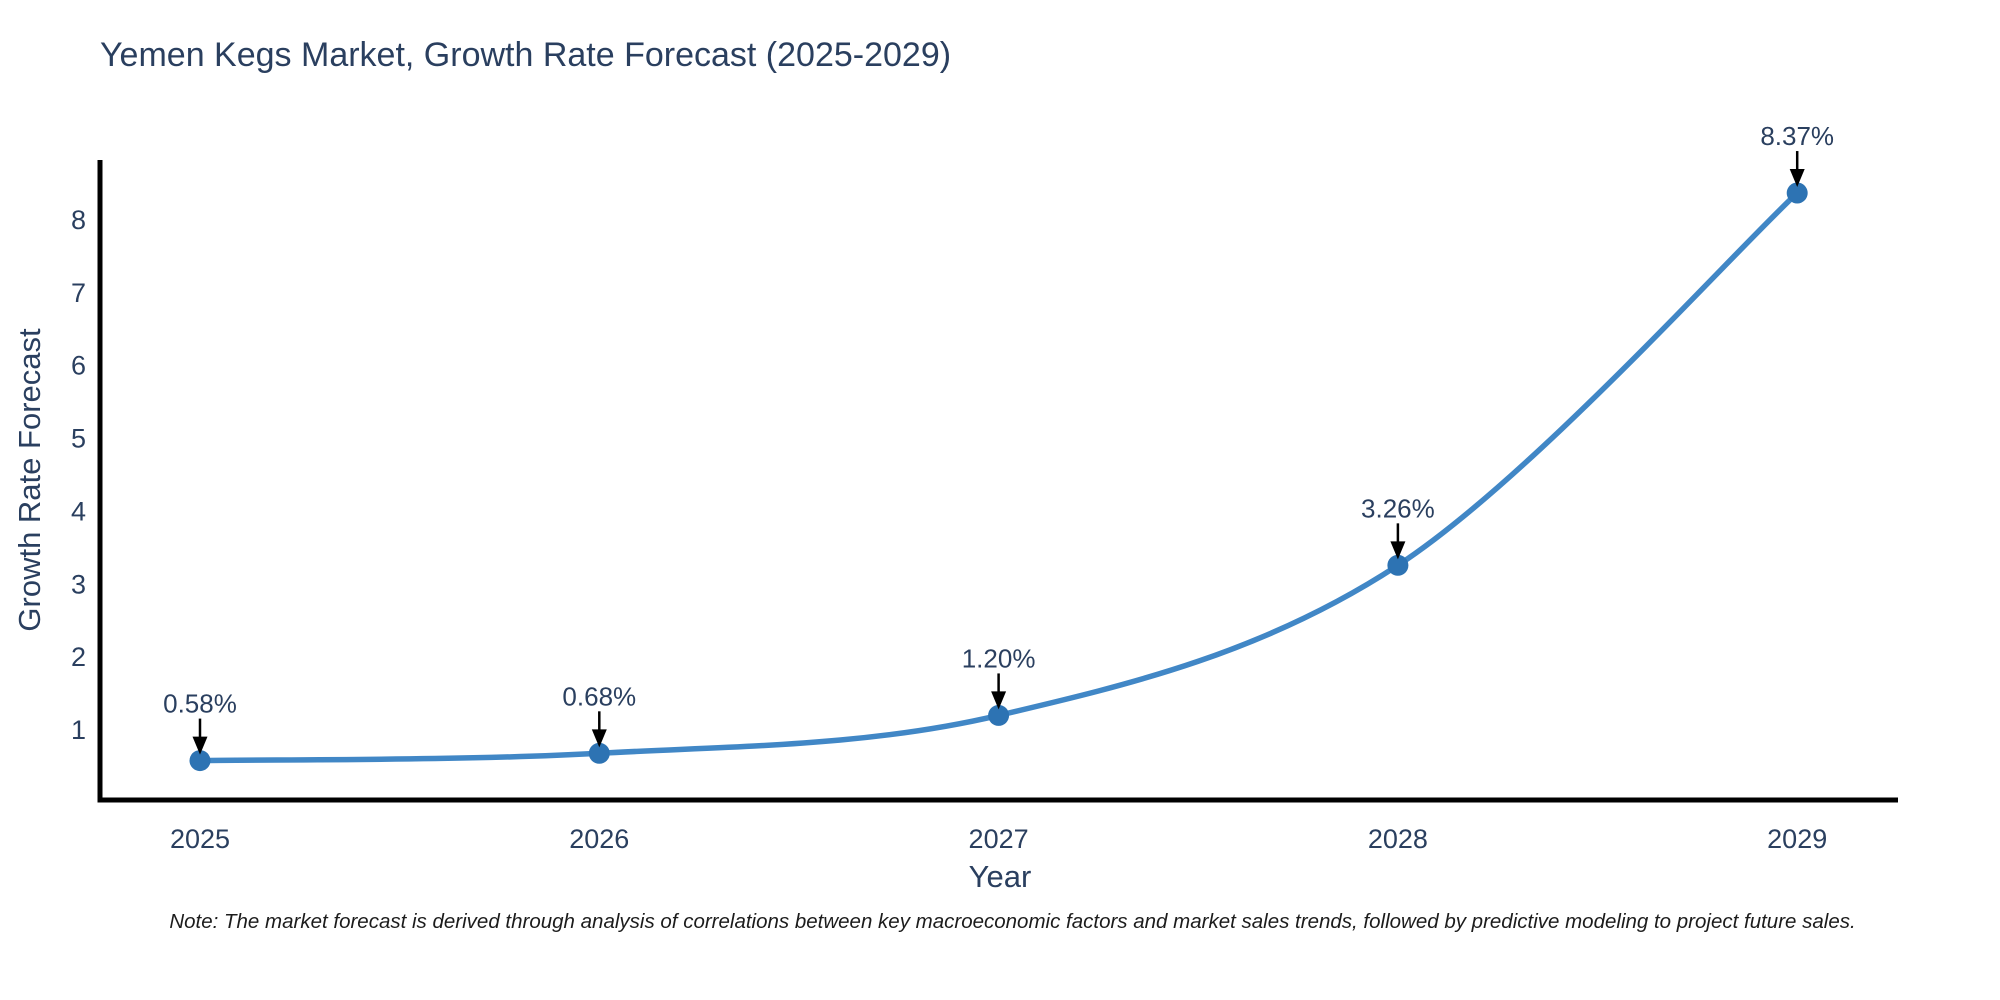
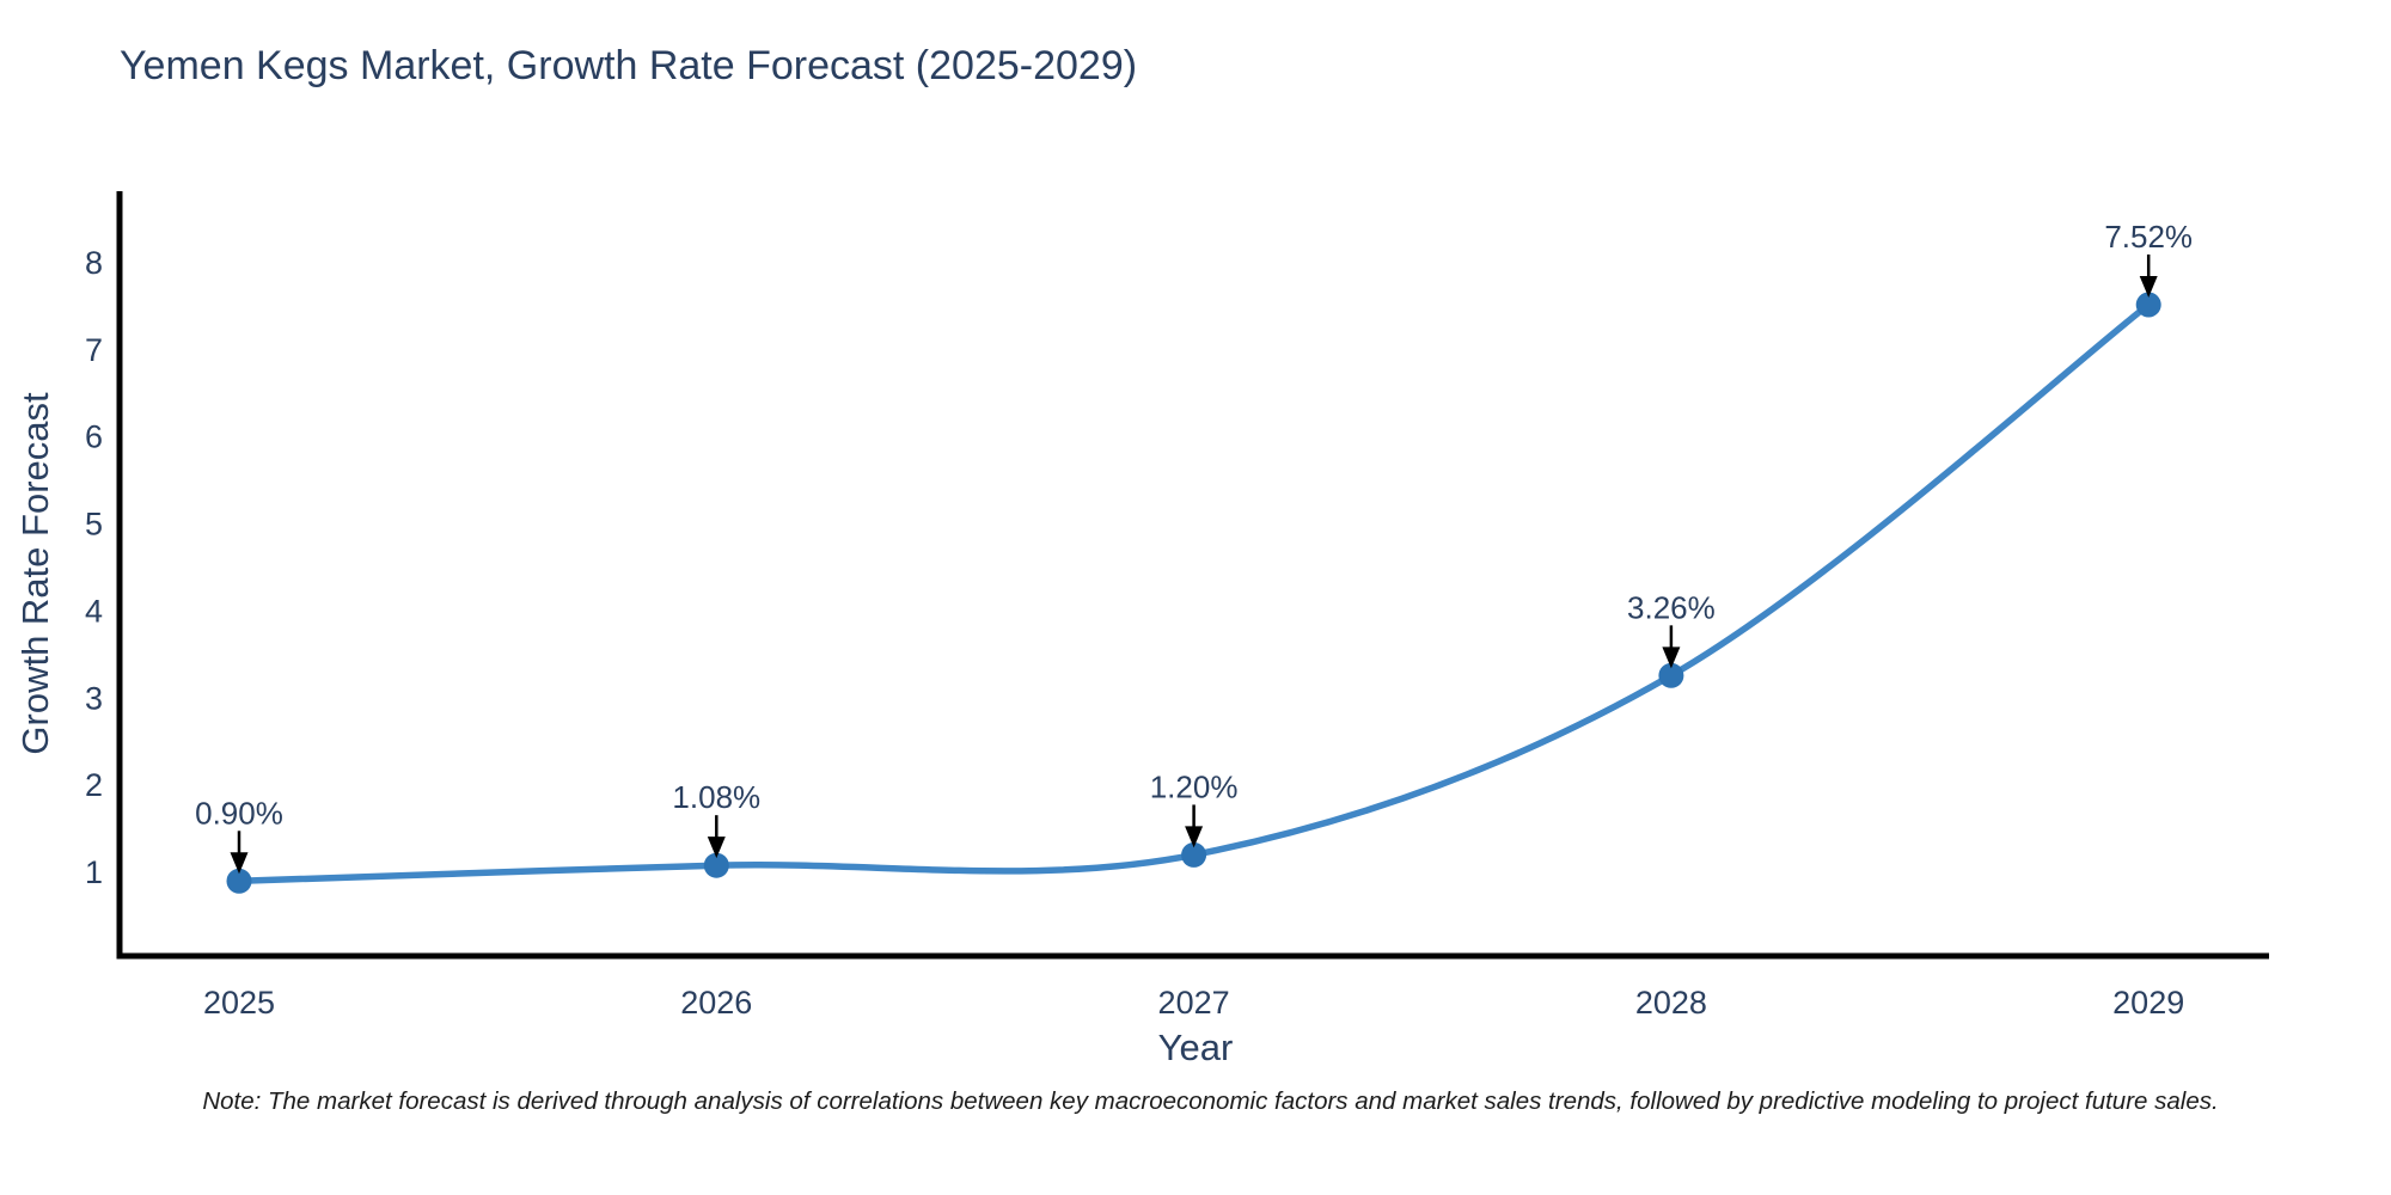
2025: 0.58% -> 0.90%
2026: 0.68% -> 1.08%
2029: 8.37% -> 7.52%
